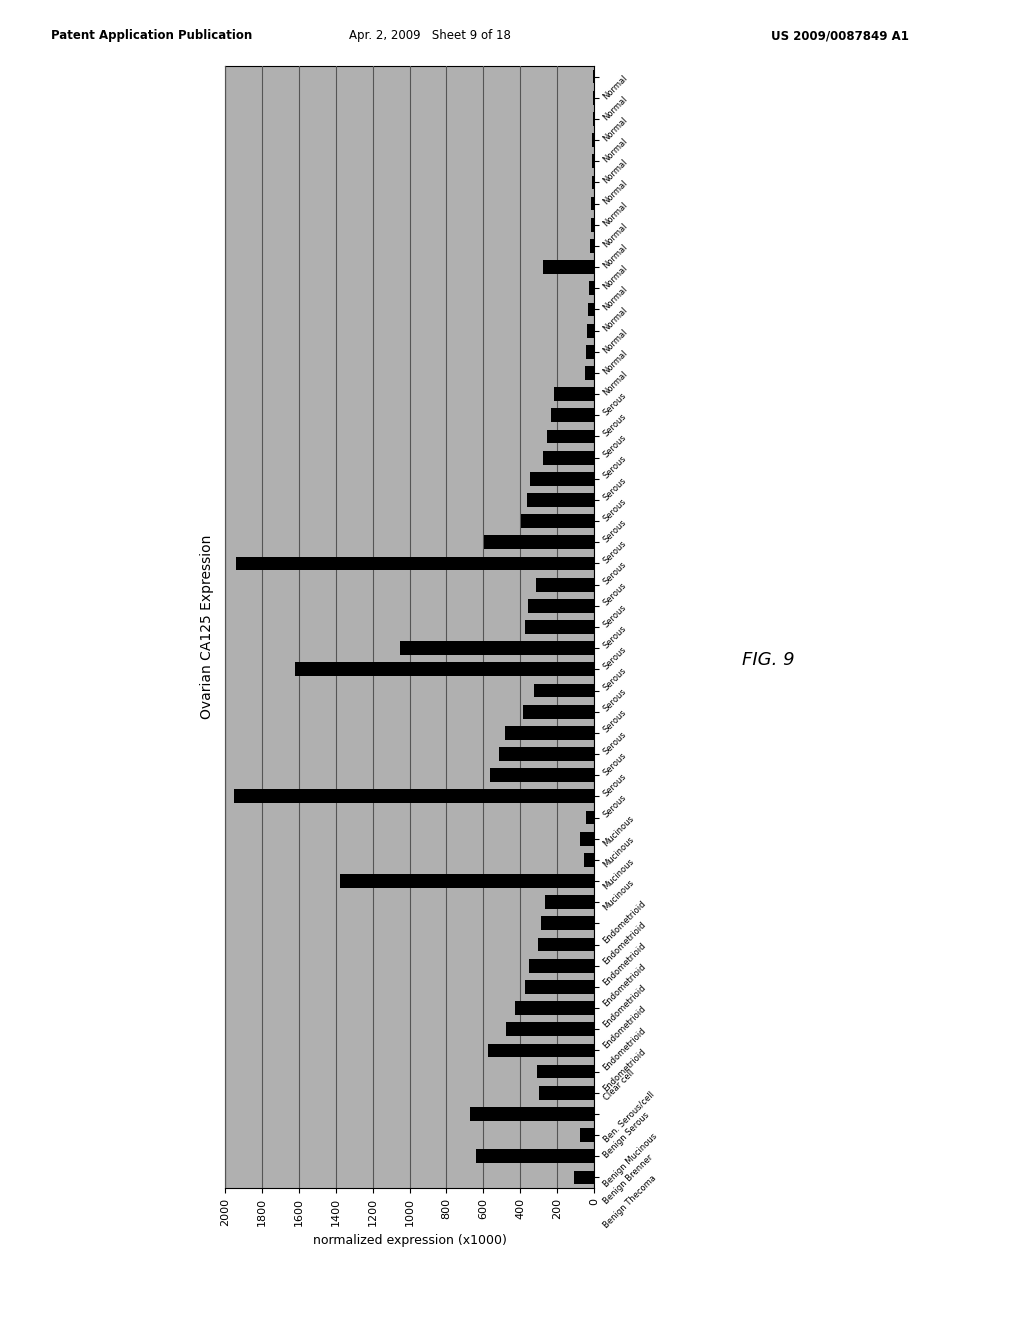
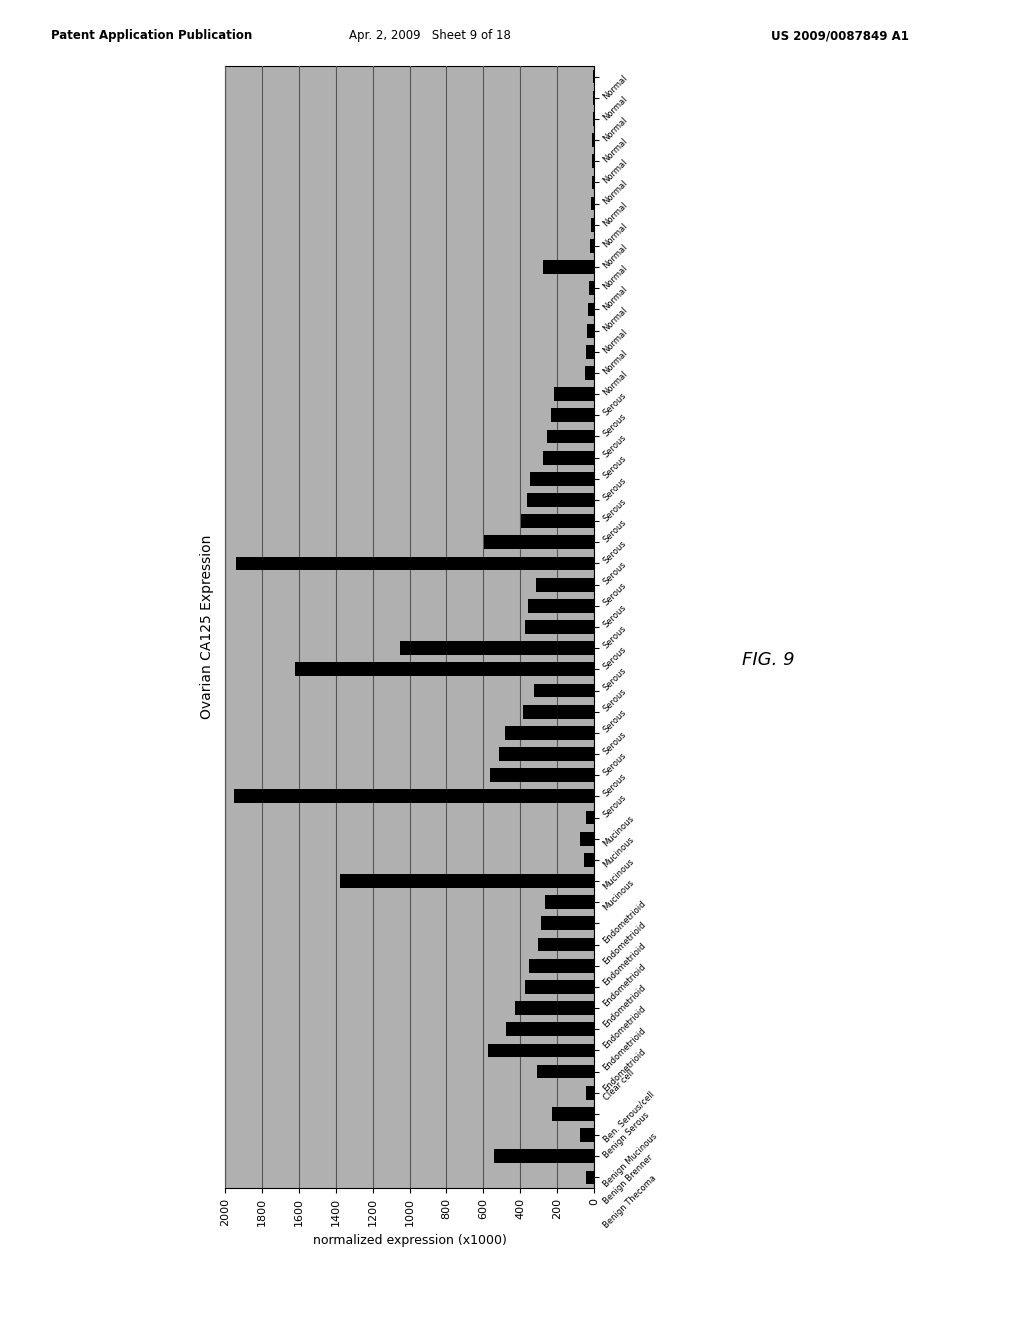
Ben. Serous/cell: 300 -> 40
Benign Serous: 670 -> 220
Benign Brenner: 640 -> 540
Benign Thecoma: 110 -> 40
